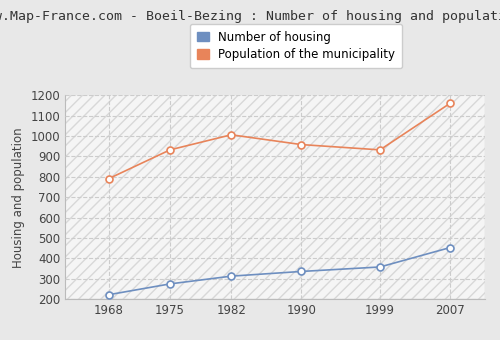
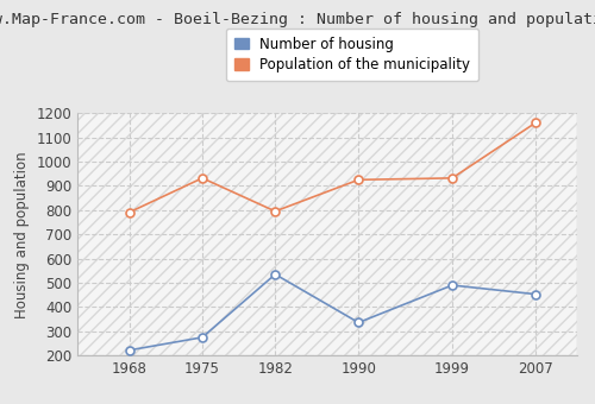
Number of housing/1982: 313 -> 535
Population of the municipality/1982: 1006 -> 795
Population of the municipality/1990: 958 -> 925
Number of housing/1999: 358 -> 490
